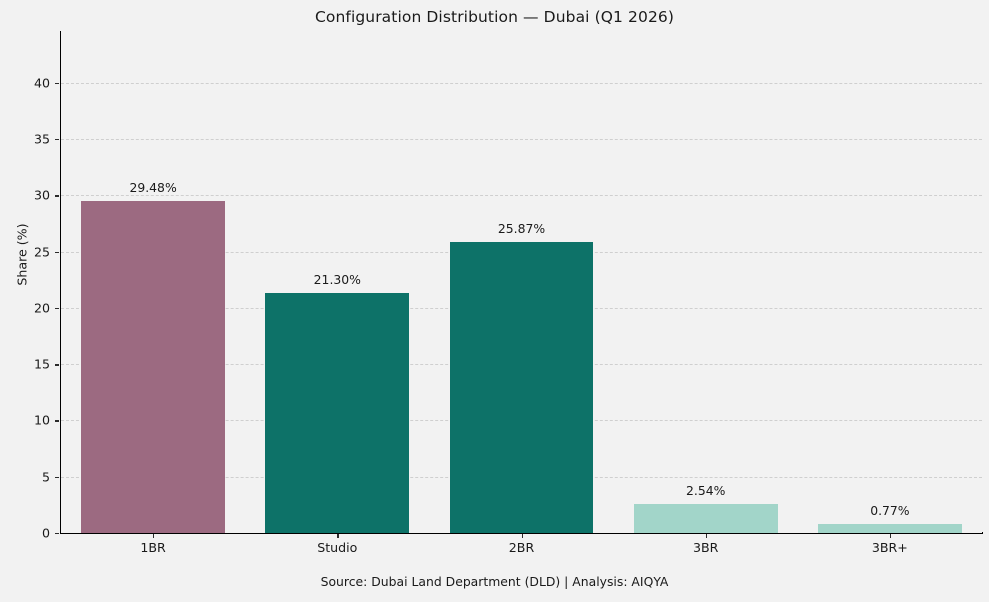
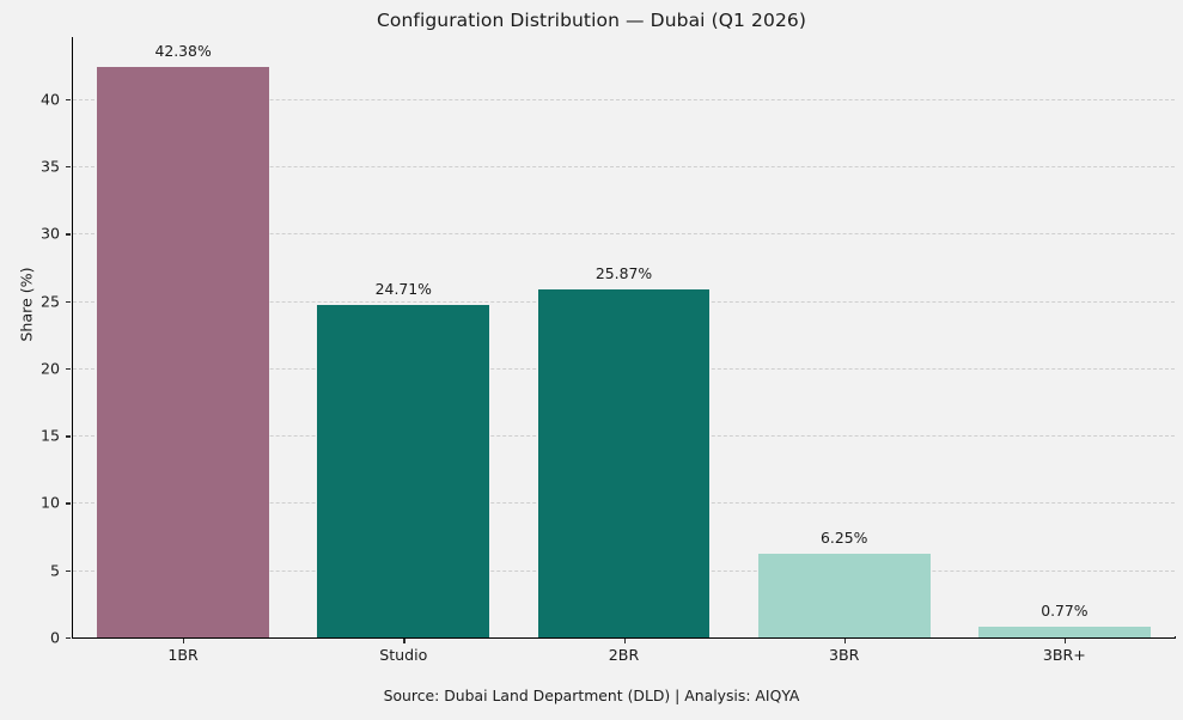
1BR: 29.48% -> 42.38%
Studio: 21.30% -> 24.71%
3BR: 2.54% -> 6.25%
